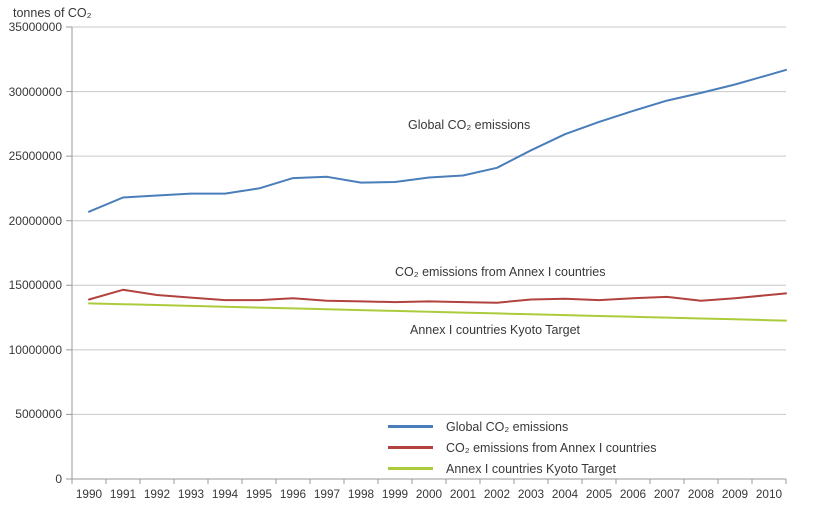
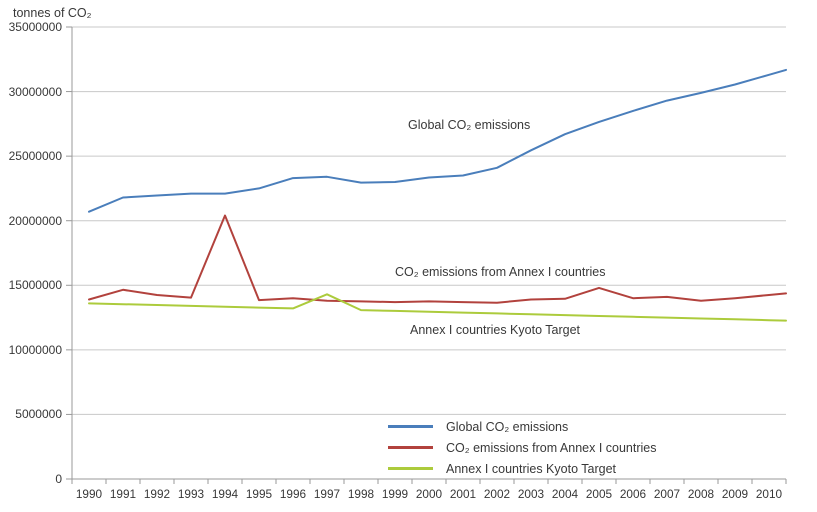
CO₂ emissions from Annex I countries/1994: 13800000 -> 20400000
Annex I countries Kyoto Target/1997: 13100000 -> 14300000
CO₂ emissions from Annex I countries/2005: 13800000 -> 14800000
